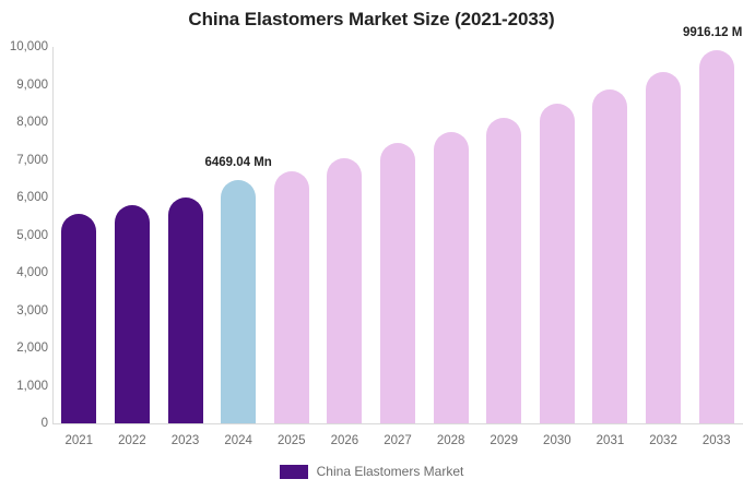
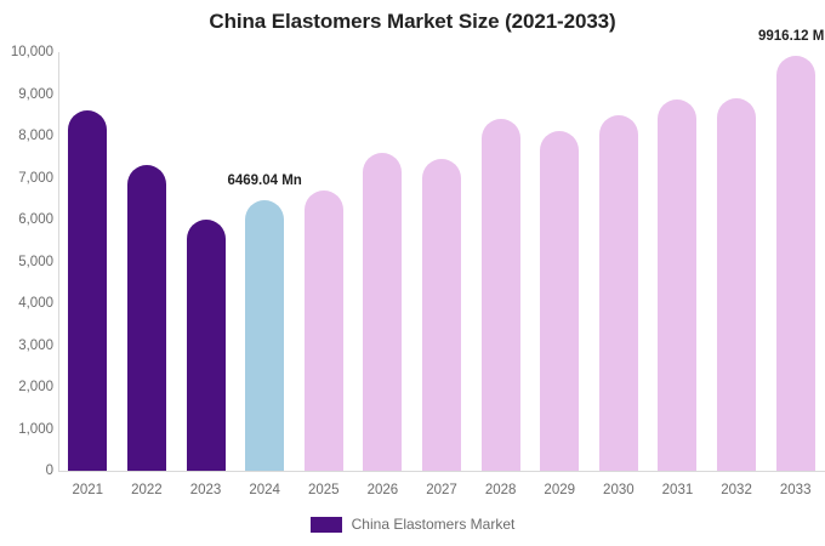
2021: 5600 -> 8600
2022: 5800 -> 7300
2026: 7000 -> 7600
2028: 7700 -> 8400
2032: 9300 -> 8900
